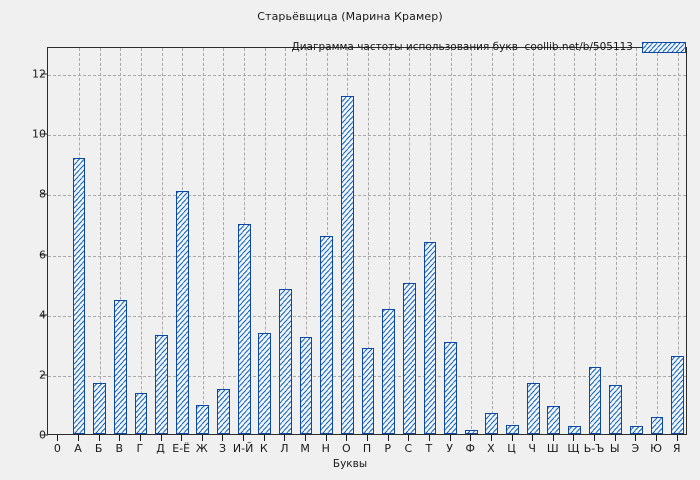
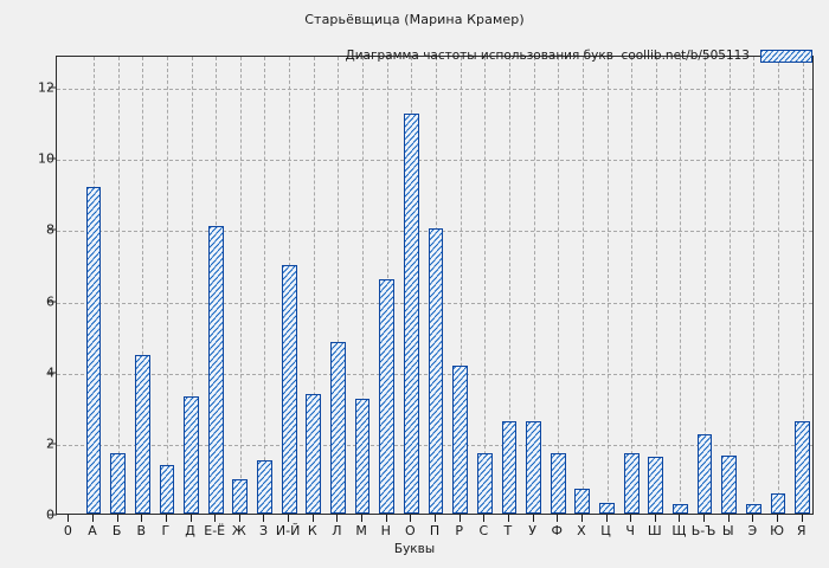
П: 2.9 -> 8.0
С: 5.0 -> 1.7
Т: 6.4 -> 2.6
У: 3.0 -> 2.6
Ф: 0.1 -> 1.7
Ш: 0.9 -> 1.6
